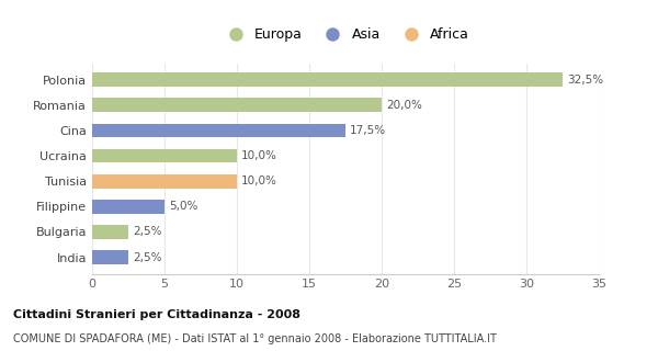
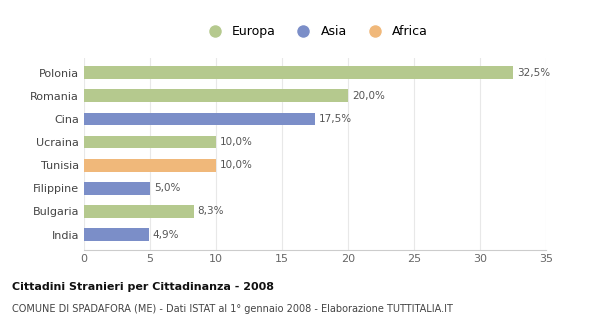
Bulgaria: 2,5% -> 8,3%
India: 2,5% -> 4,9%
